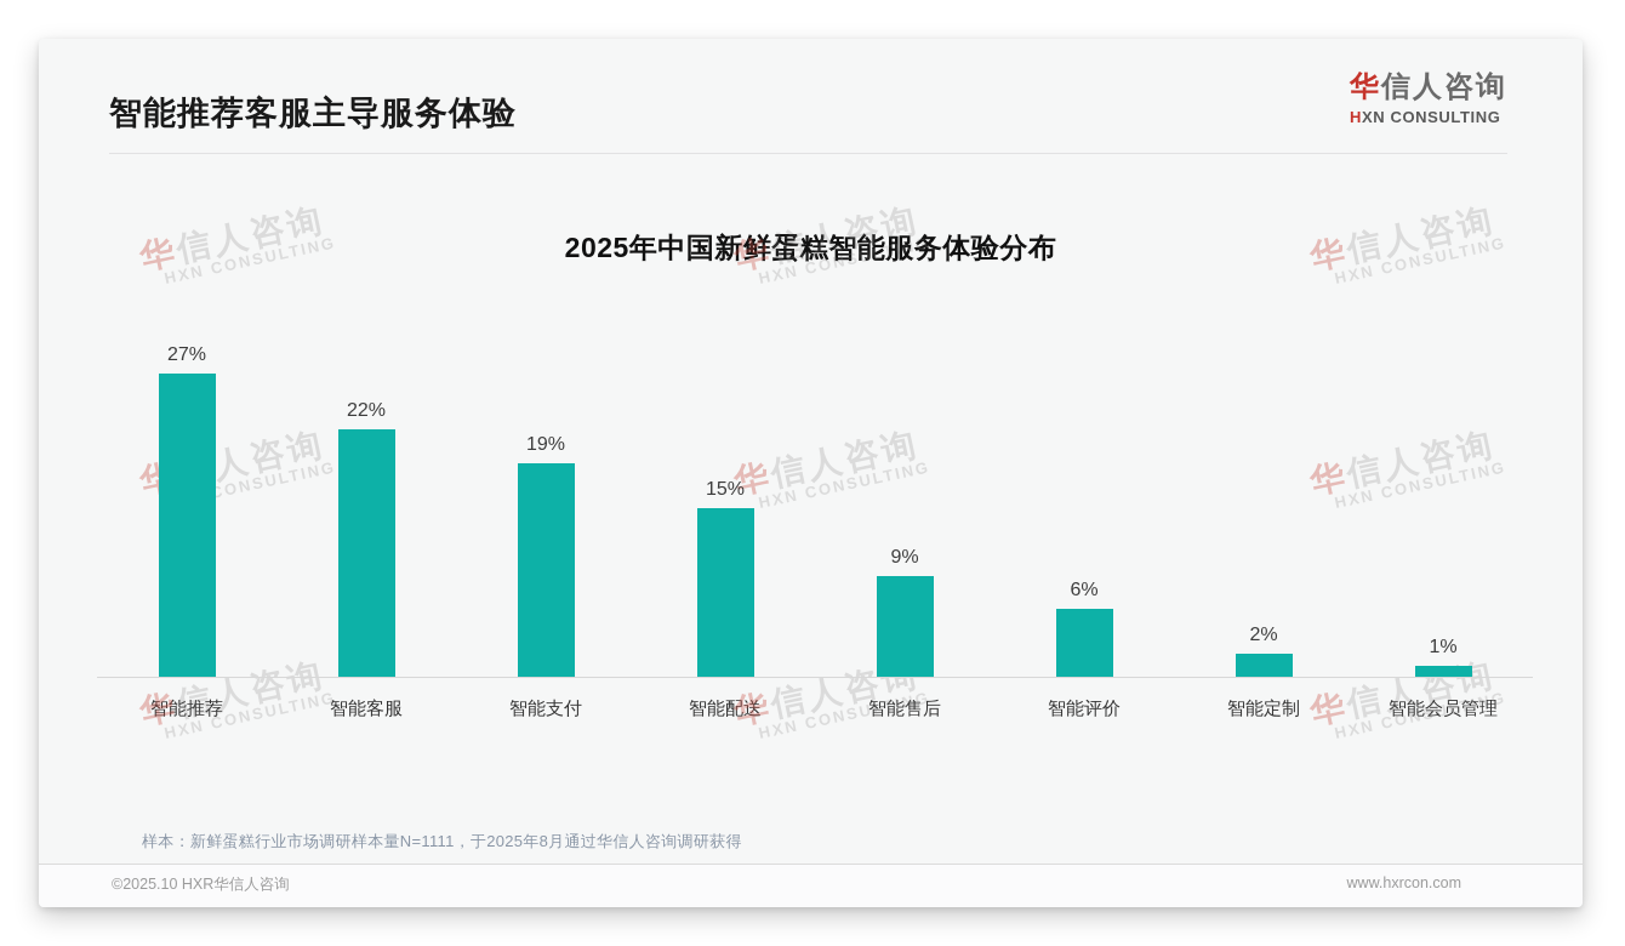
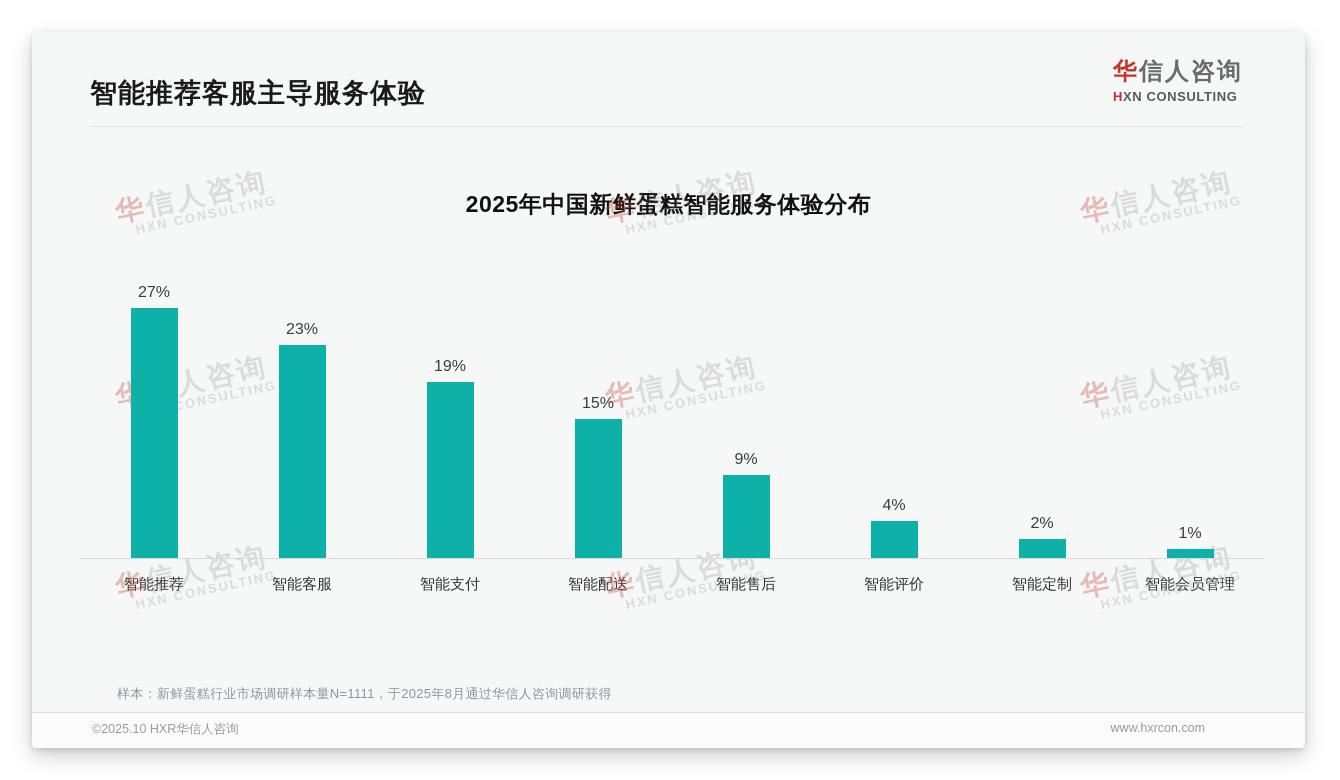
智能客服: 22% -> 23%
智能评价: 6% -> 4%
